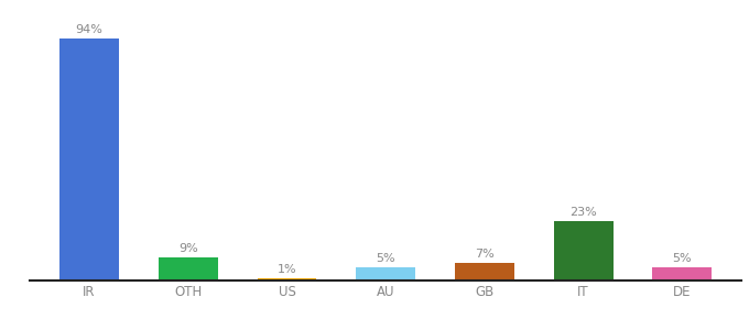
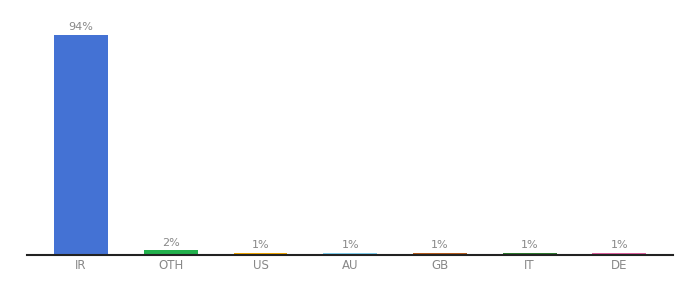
OTH: 9% -> 2%
AU: 5% -> 1%
GB: 7% -> 1%
IT: 23% -> 1%
DE: 5% -> 1%
